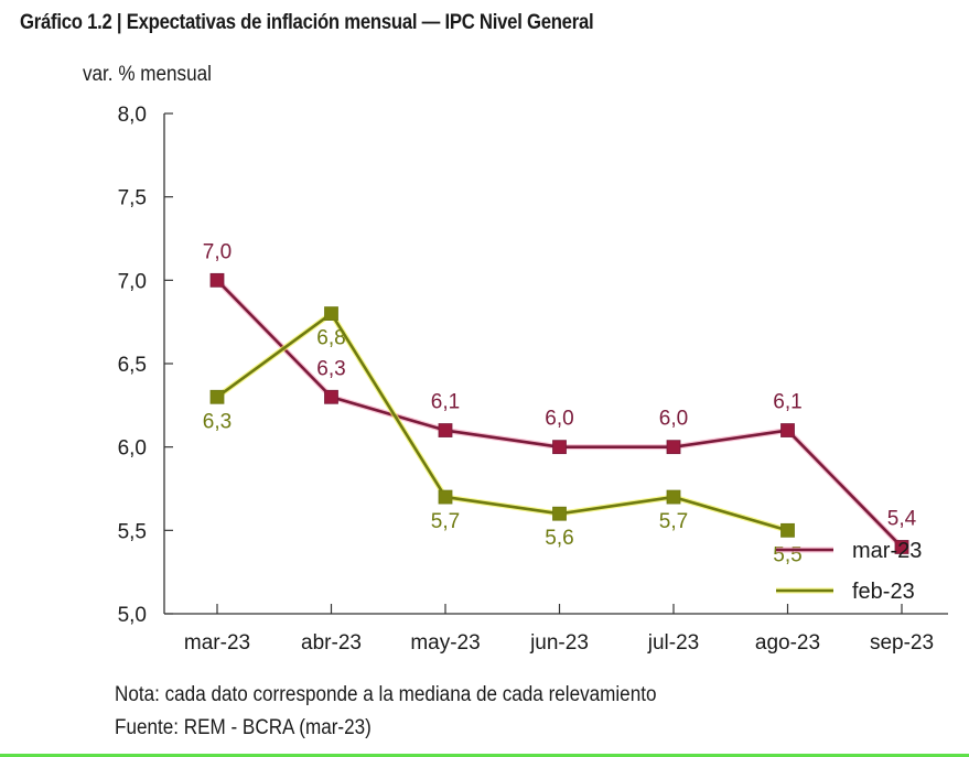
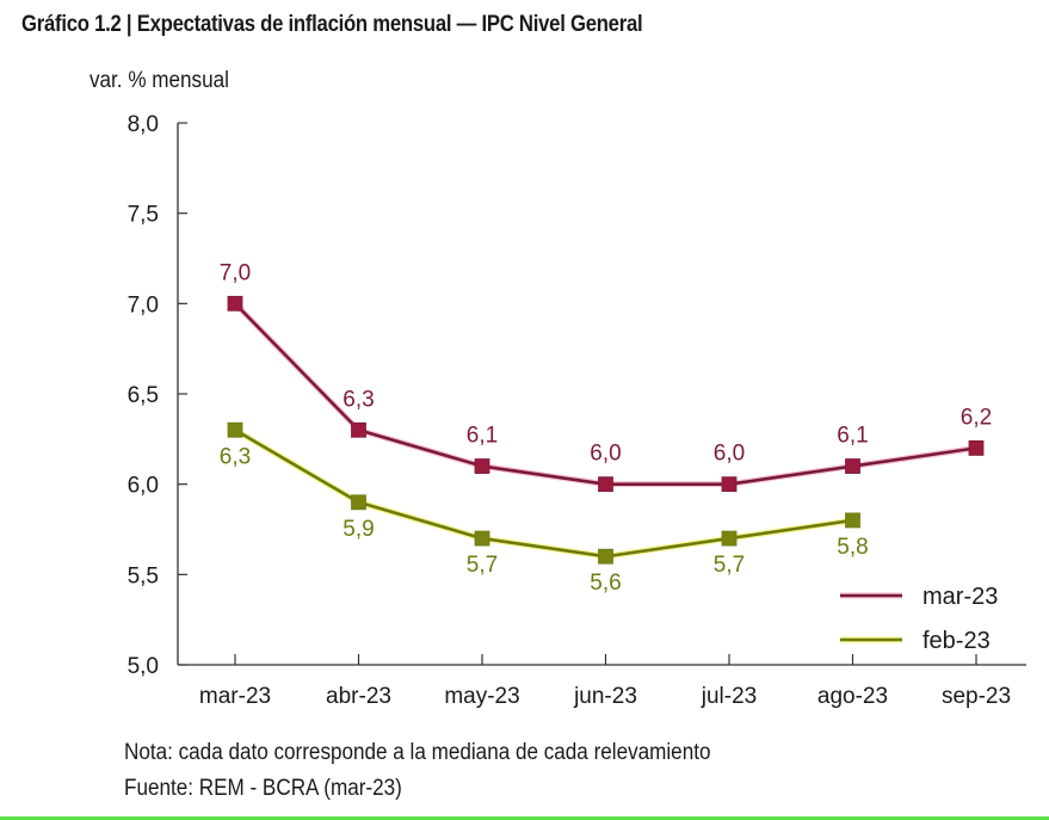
feb-23/abr-23: 6,8 -> 5,9
feb-23/ago-23: 5,5 -> 5,8
mar-23/sep-23: 5,4 -> 6,2
